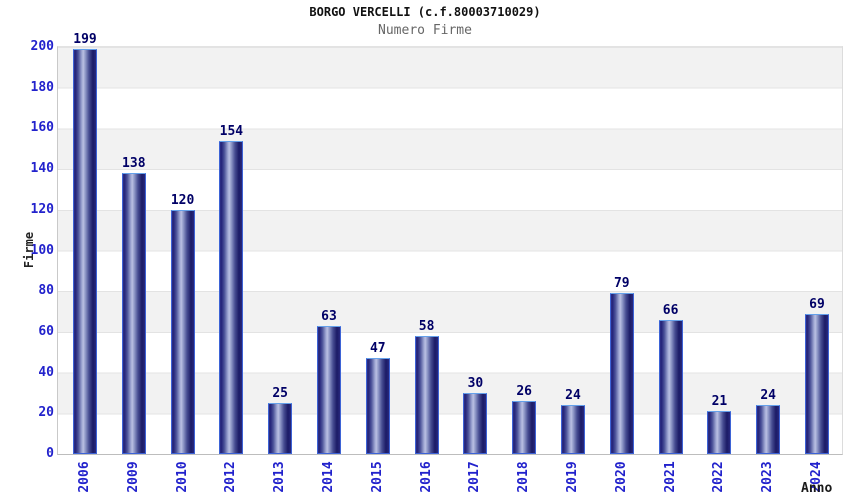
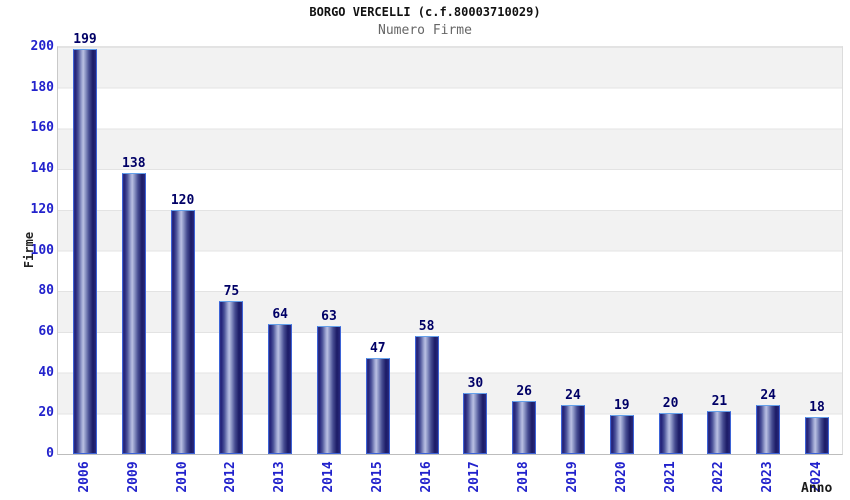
2012: 154 -> 75
2013: 25 -> 64
2020: 79 -> 19
2021: 66 -> 20
2024: 69 -> 18
